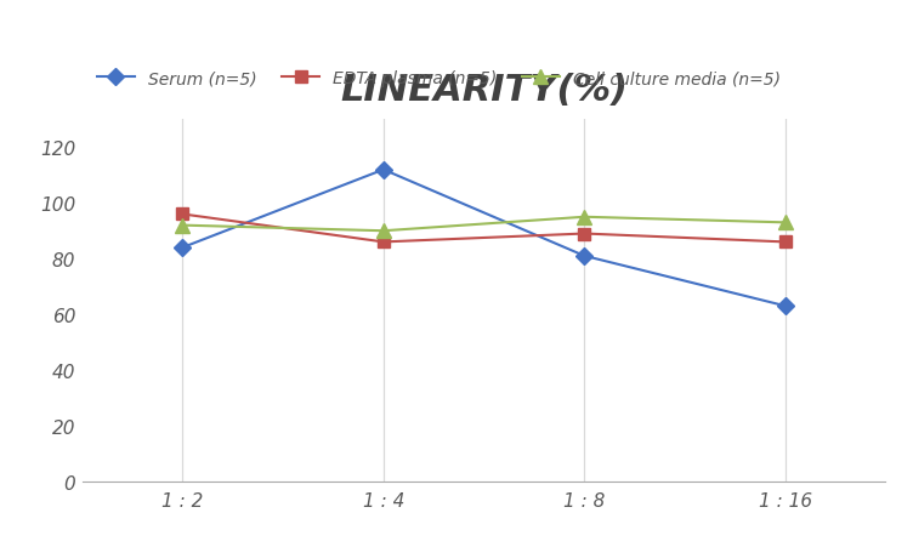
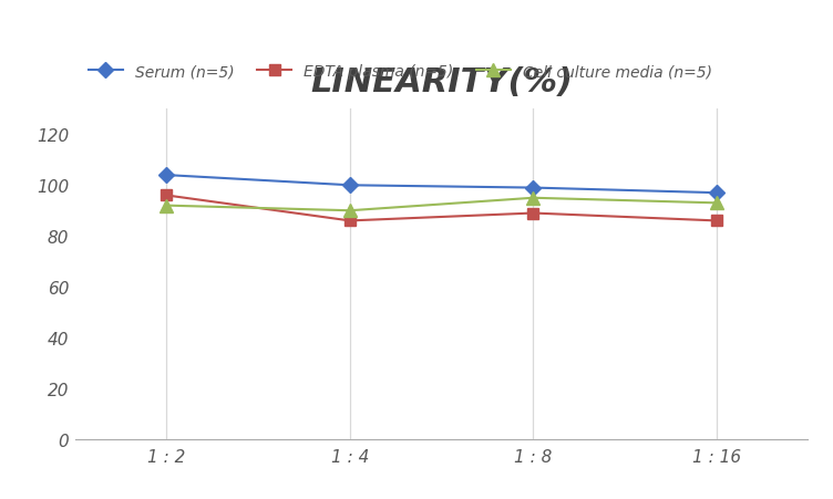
Serum (n=5)/1 : 2: 84 -> 104
Serum (n=5)/1 : 4: 112 -> 100
Serum (n=5)/1 : 8: 81 -> 99
Serum (n=5)/1 : 16: 63 -> 97
